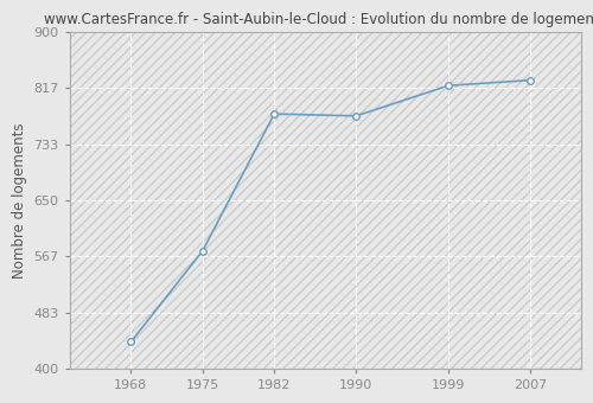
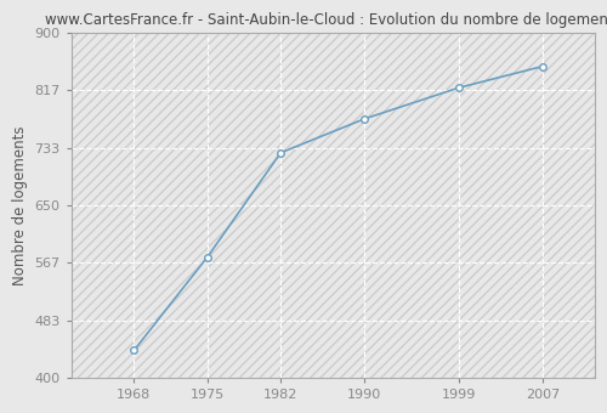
1982: 778 -> 726
2007: 828 -> 851
